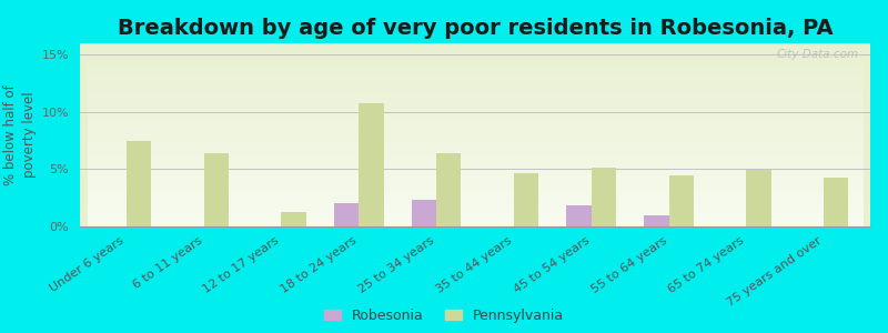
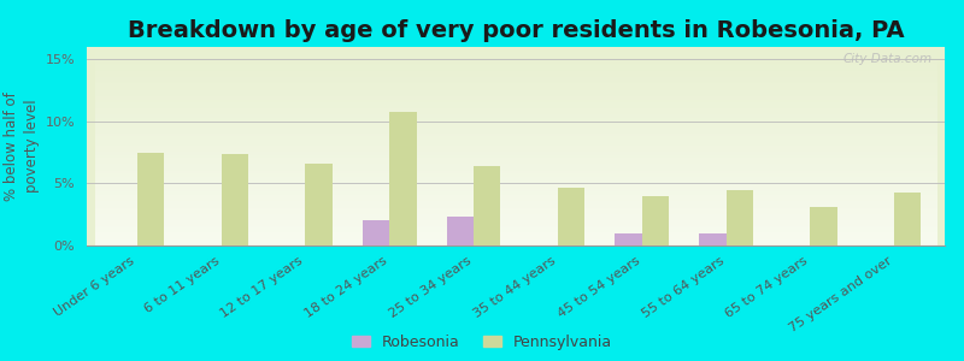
Pennsylvania/6 to 11 years: 6.4% -> 7.4%
Pennsylvania/12 to 17 years: 1.3% -> 6.6%
Robesonia/45 to 54 years: 1.8% -> 1.0%
Pennsylvania/45 to 54 years: 5.1% -> 4.0%
Pennsylvania/65 to 74 years: 4.9% -> 3.1%
